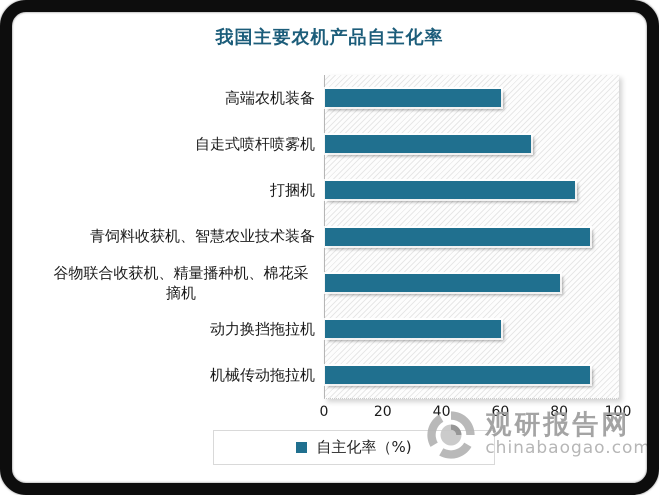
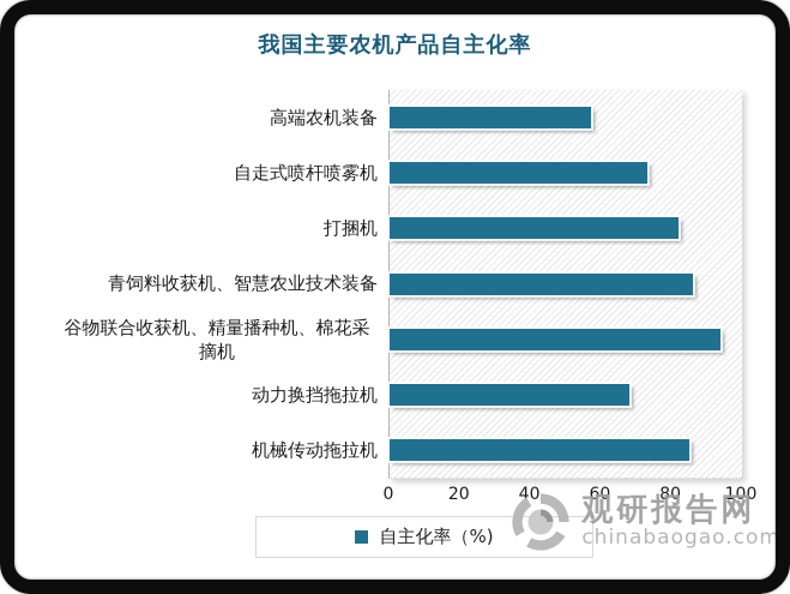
高端农机装备: 60 -> 57
自走式喷杆喷雾机: 70 -> 73
打捆机: 85 -> 82
青饲料收获机、智慧农业技术装备: 90 -> 86
谷物联合收获机、精量播种机、棉花采摘机: 80 -> 94
动力换挡拖拉机: 60 -> 68
机械传动拖拉机: 90 -> 85
